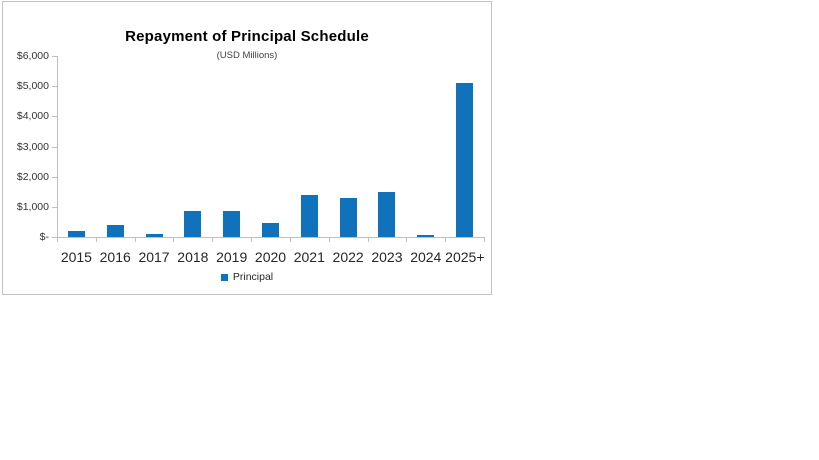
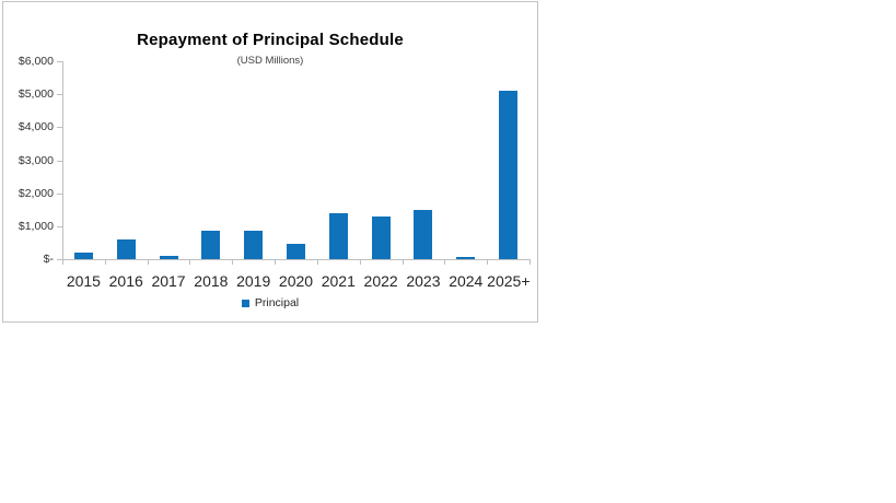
2016: $400 -> $600
